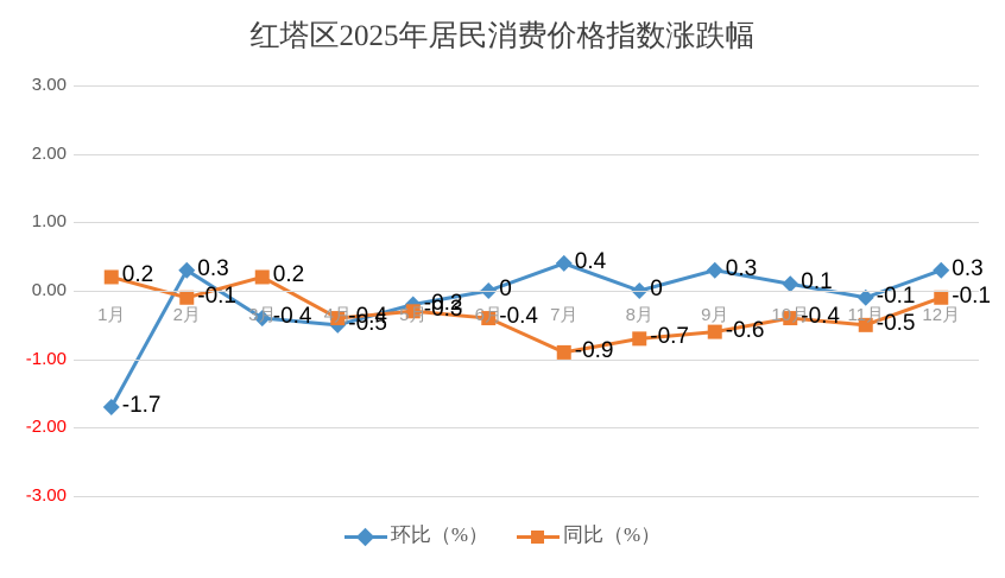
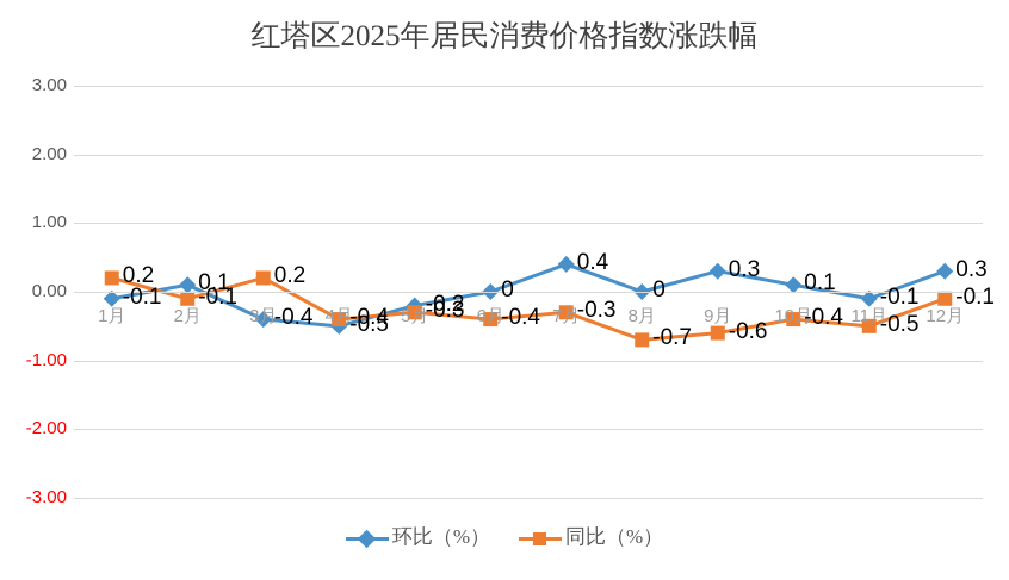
环比（%）/1月: -1.7 -> -0.1
环比（%）/2月: 0.3 -> 0.1
同比（%）/7月: -0.9 -> -0.3
